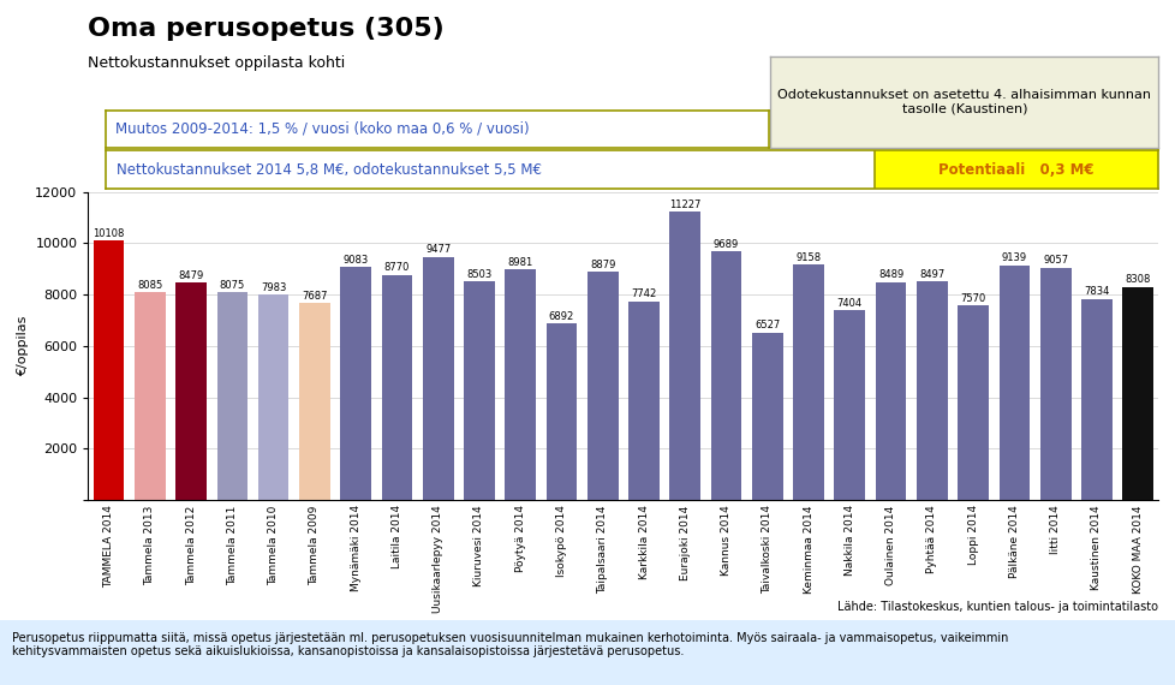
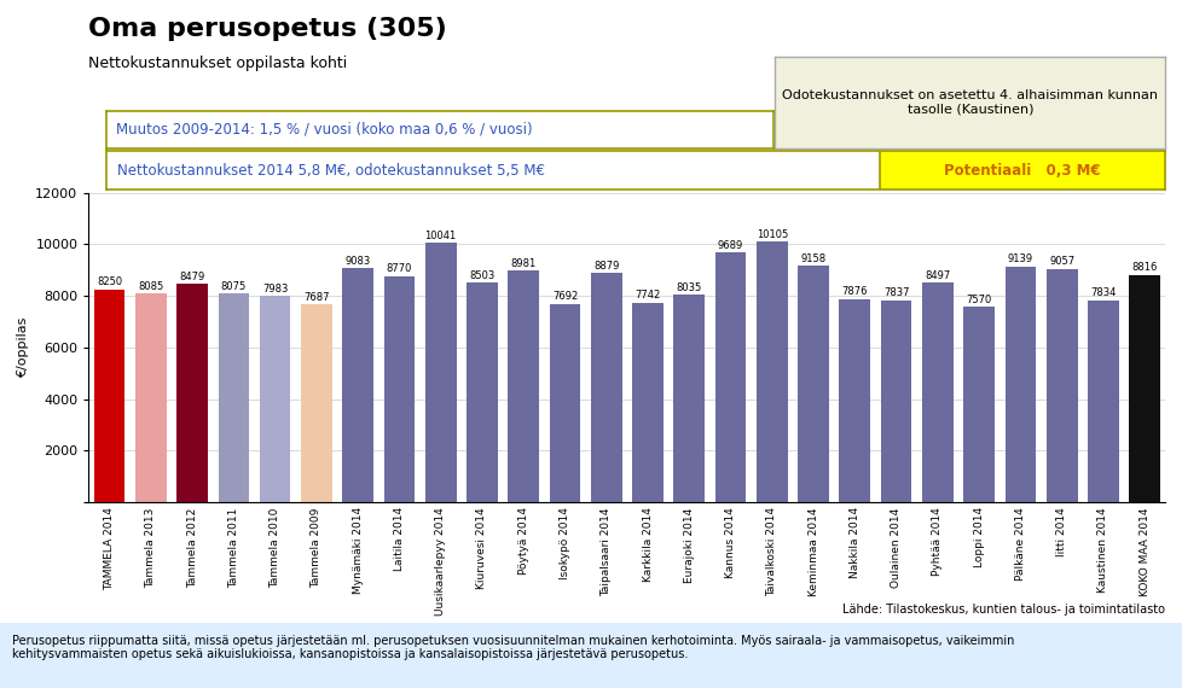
TAMMELA 2014: 10108 -> 8250
Uusikaarlepyy 2014: 9477 -> 10041
Isokyрö 2014: 6892 -> 7692
Eurajoki 2014: 11227 -> 8035
Taivalkoski 2014: 6527 -> 10105
Nakkila 2014: 7404 -> 7876
Oulainen 2014: 8489 -> 7837
KOKO MAA 2014: 8308 -> 8816
